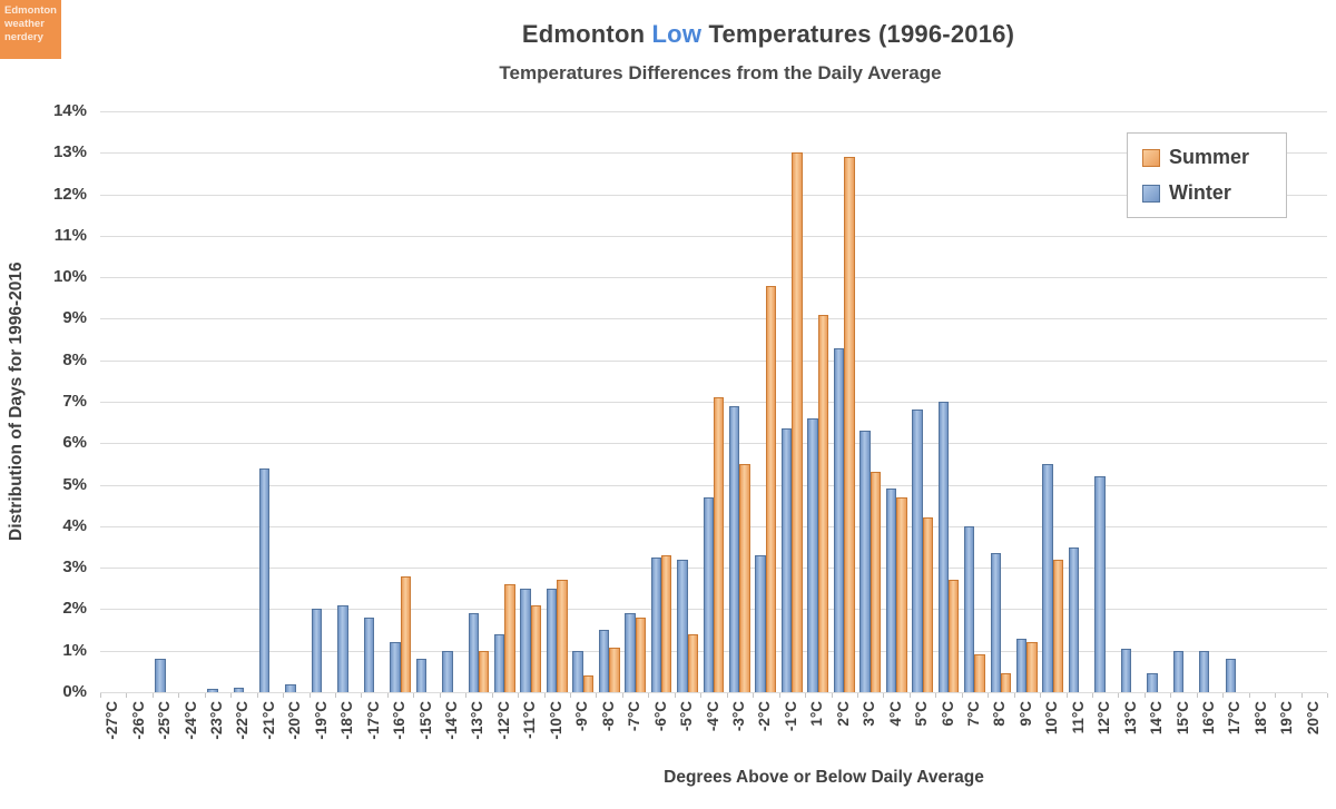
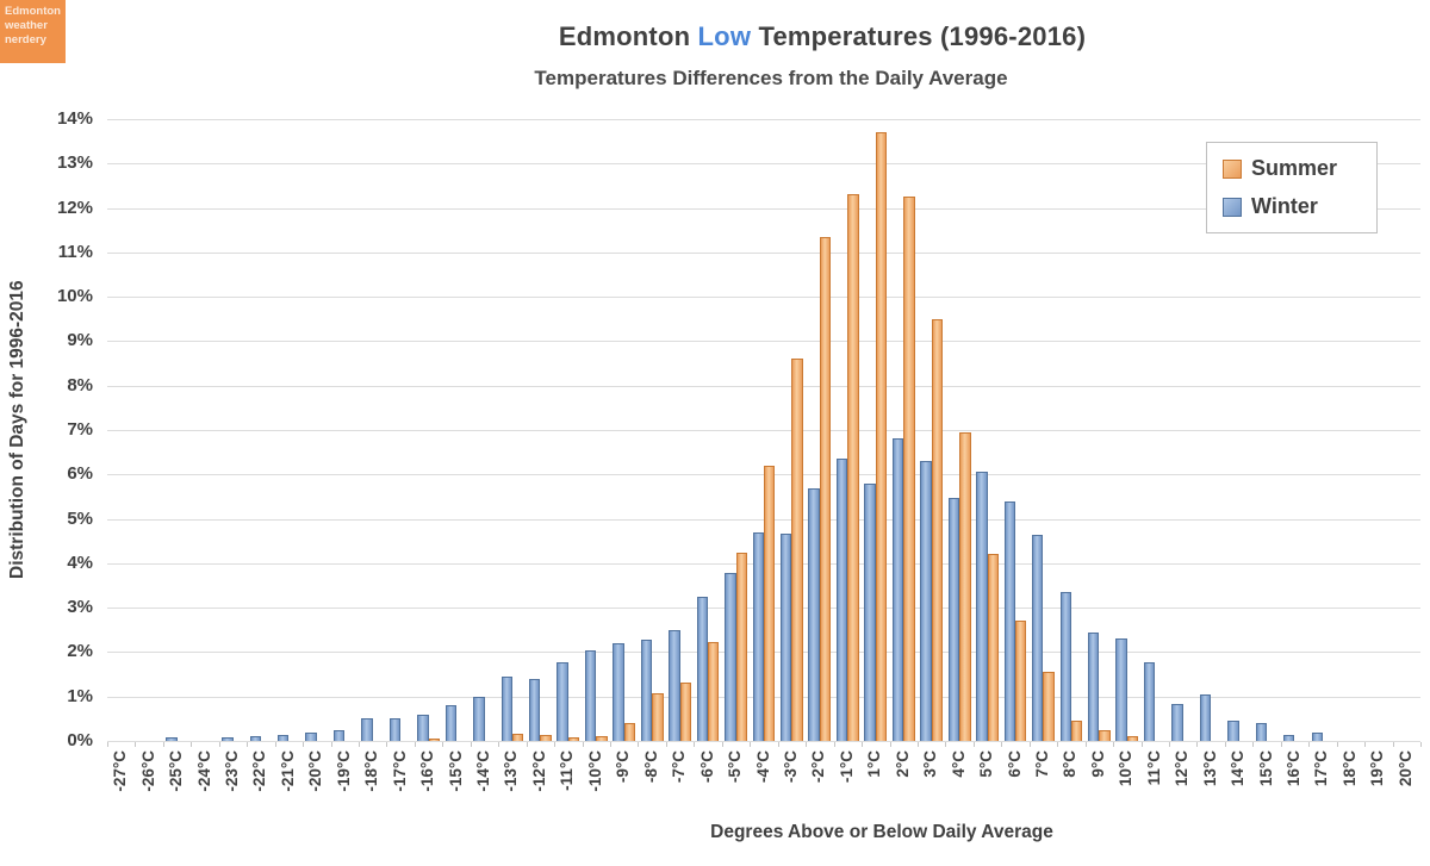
Winter/-25°C: 0.8% -> 0.1%
Winter/-21°C: 5.4% -> 0.1%
Winter/-19°C: 2.0% -> 0.2%
Winter/-18°C: 2.1% -> 0.5%
Winter/-17°C: 1.8% -> 0.5%
Summer/-16°C: 2.8% -> 0.1%
Winter/-16°C: 1.2% -> 0.6%
Summer/-13°C: 1.0% -> 0.1%
Winter/-13°C: 1.9% -> 1.4%
Summer/-12°C: 2.6% -> 0.1%
Summer/-11°C: 2.1% -> 0.1%
Winter/-11°C: 2.5% -> 1.8%
Summer/-10°C: 2.7% -> 0.1%
Winter/-10°C: 2.5% -> 2.0%
Winter/-9°C: 1.0% -> 2.2%
Winter/-8°C: 1.5% -> 2.3%
Summer/-7°C: 1.8% -> 1.3%
Winter/-7°C: 1.9% -> 2.5%
Summer/-6°C: 3.3% -> 2.2%
Summer/-5°C: 1.4% -> 4.2%
Winter/-5°C: 3.2% -> 3.8%
Summer/-4°C: 7.1% -> 6.2%
Summer/-3°C: 5.5% -> 8.6%
Winter/-3°C: 6.9% -> 4.7%
Summer/-2°C: 9.8% -> 11.3%
Winter/-2°C: 3.3% -> 5.7%
Summer/-1°C: 13.0% -> 12.3%
Summer/1°C: 9.1% -> 13.7%
Winter/1°C: 6.6% -> 5.8%
Summer/2°C: 12.9% -> 12.2%
Winter/2°C: 8.3% -> 6.8%
Summer/3°C: 5.3% -> 9.5%
Summer/4°C: 4.7% -> 7.0%
Winter/4°C: 4.9% -> 5.5%
Winter/5°C: 6.8% -> 6.0%
Winter/6°C: 7.0% -> 5.4%
Summer/7°C: 0.9% -> 1.6%
Winter/7°C: 4.0% -> 4.7%
Summer/9°C: 1.2% -> 0.2%
Winter/9°C: 1.3% -> 2.5%
Summer/10°C: 3.2% -> 0.1%
Winter/10°C: 5.5% -> 2.3%
Winter/11°C: 3.5% -> 1.8%
Winter/12°C: 5.2% -> 0.8%
Winter/15°C: 1.0% -> 0.4%
Winter/16°C: 1.0% -> 0.1%
Winter/17°C: 0.8% -> 0.2%
